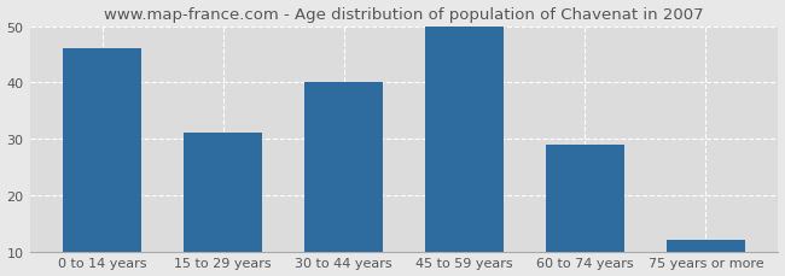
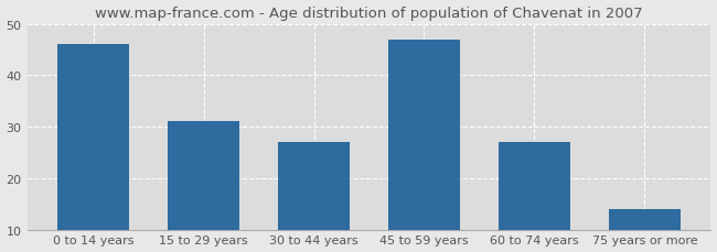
30 to 44 years: 40 -> 27
45 to 59 years: 50 -> 47
60 to 74 years: 29 -> 27
75 years or more: 12 -> 14
